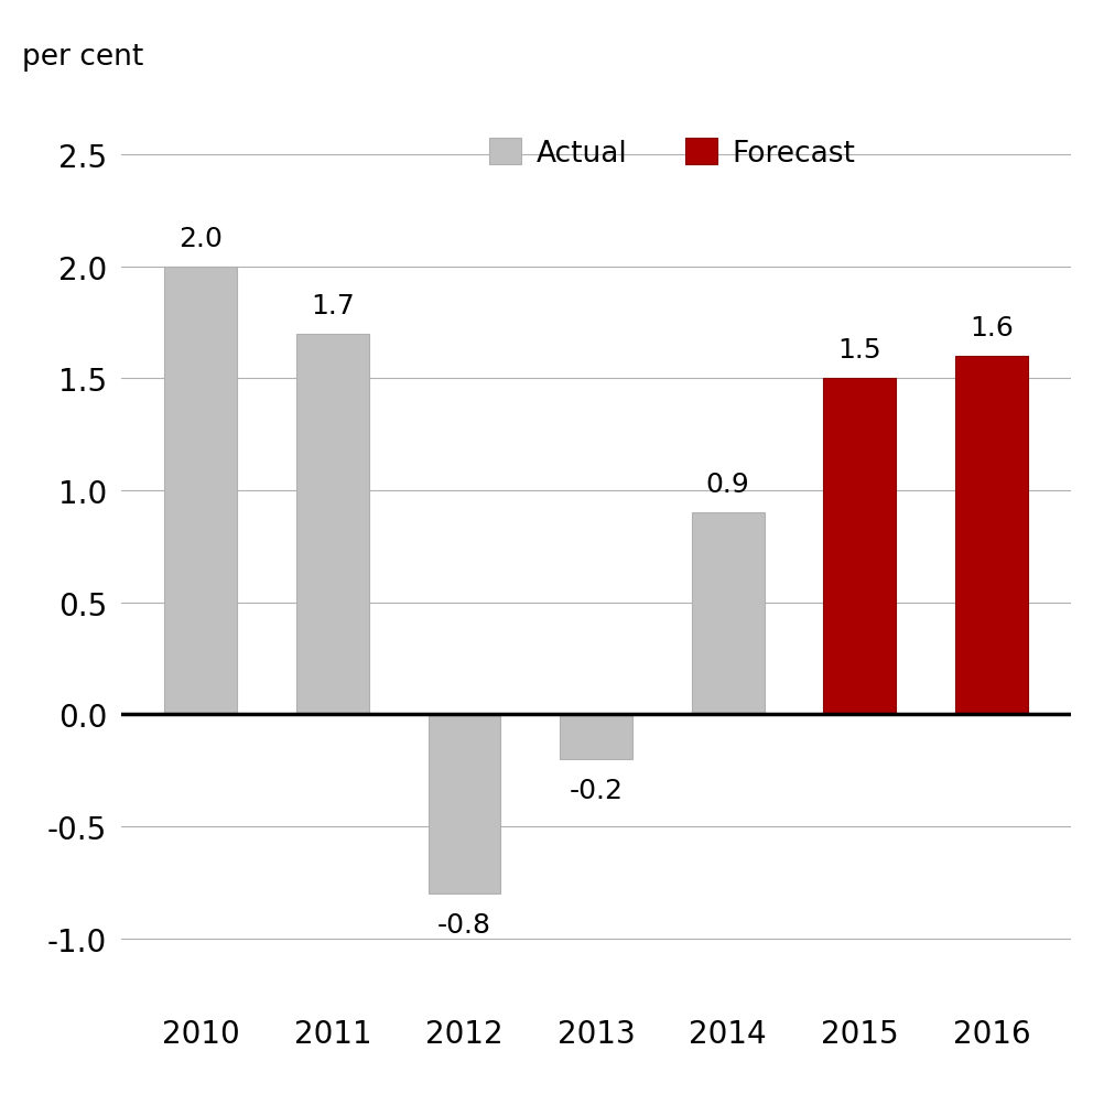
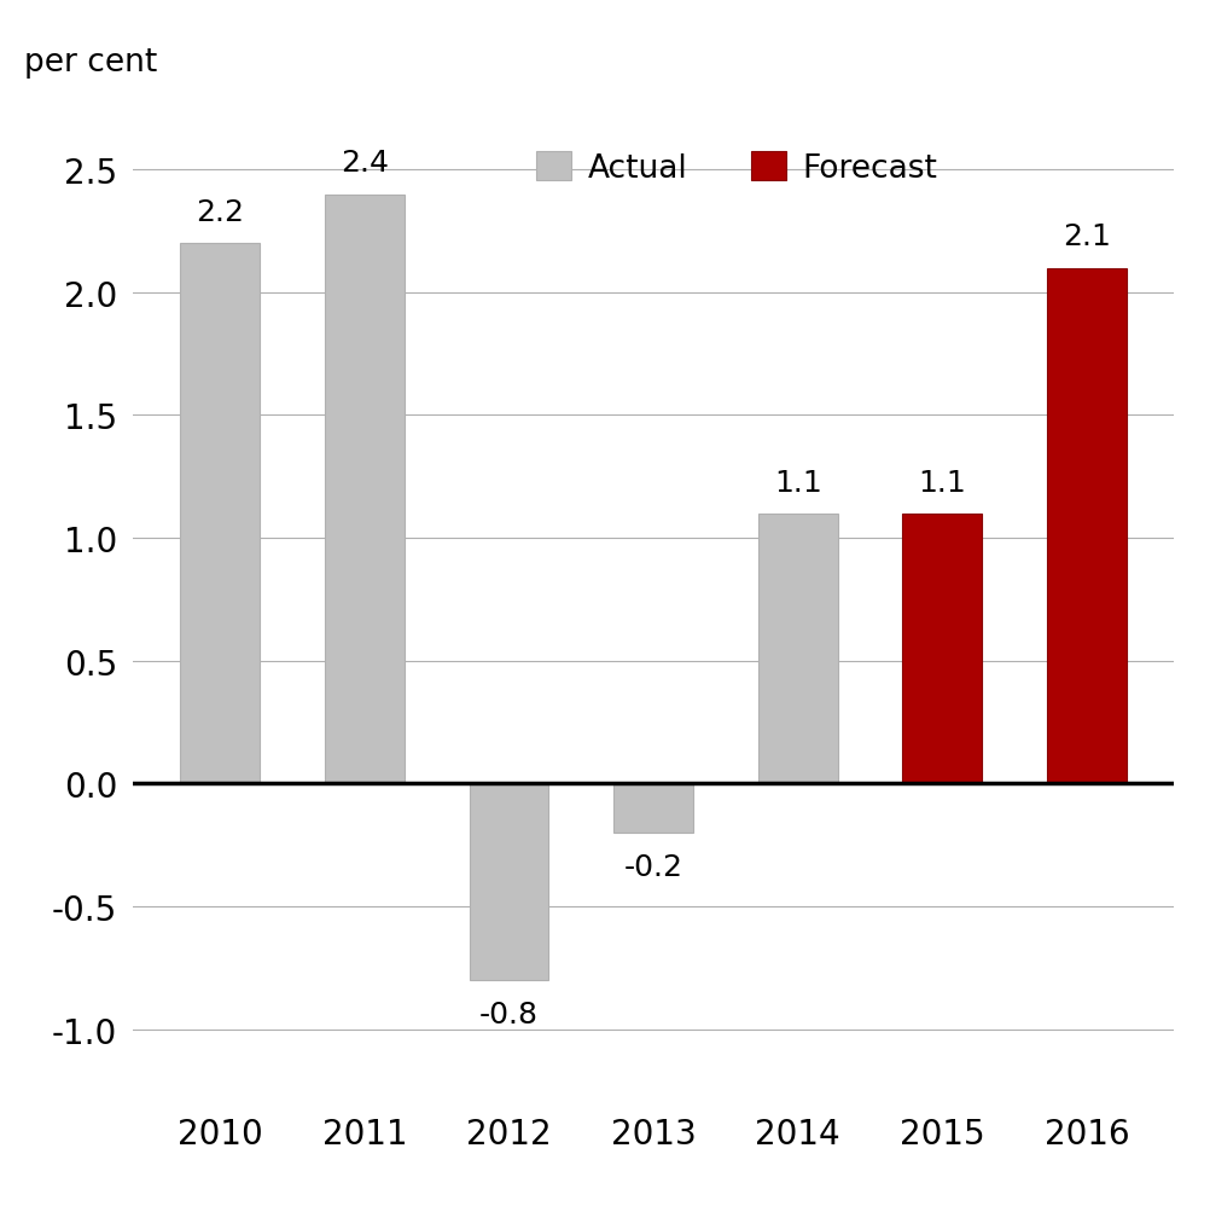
2010: 2.0 -> 2.2
2011: 1.7 -> 2.4
2014: 0.9 -> 1.1
2015: 1.5 -> 1.1
2016: 1.6 -> 2.1
